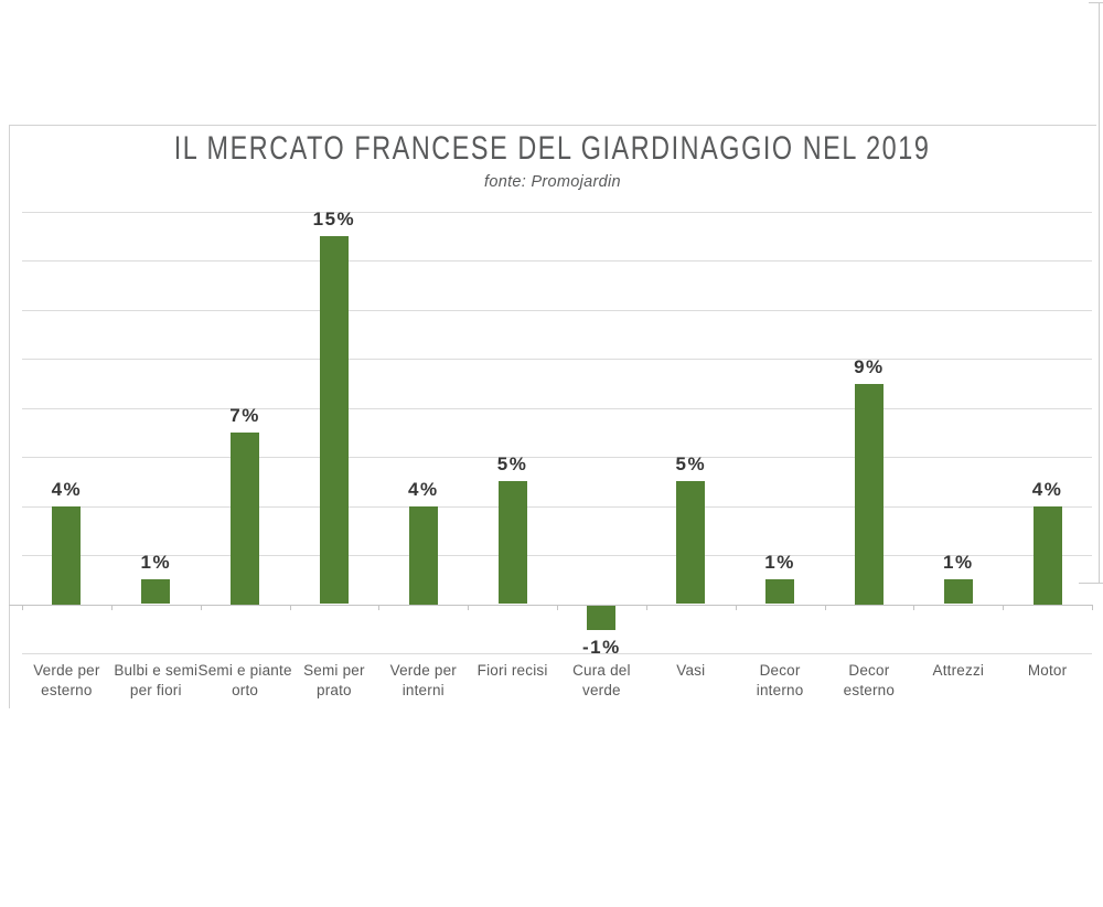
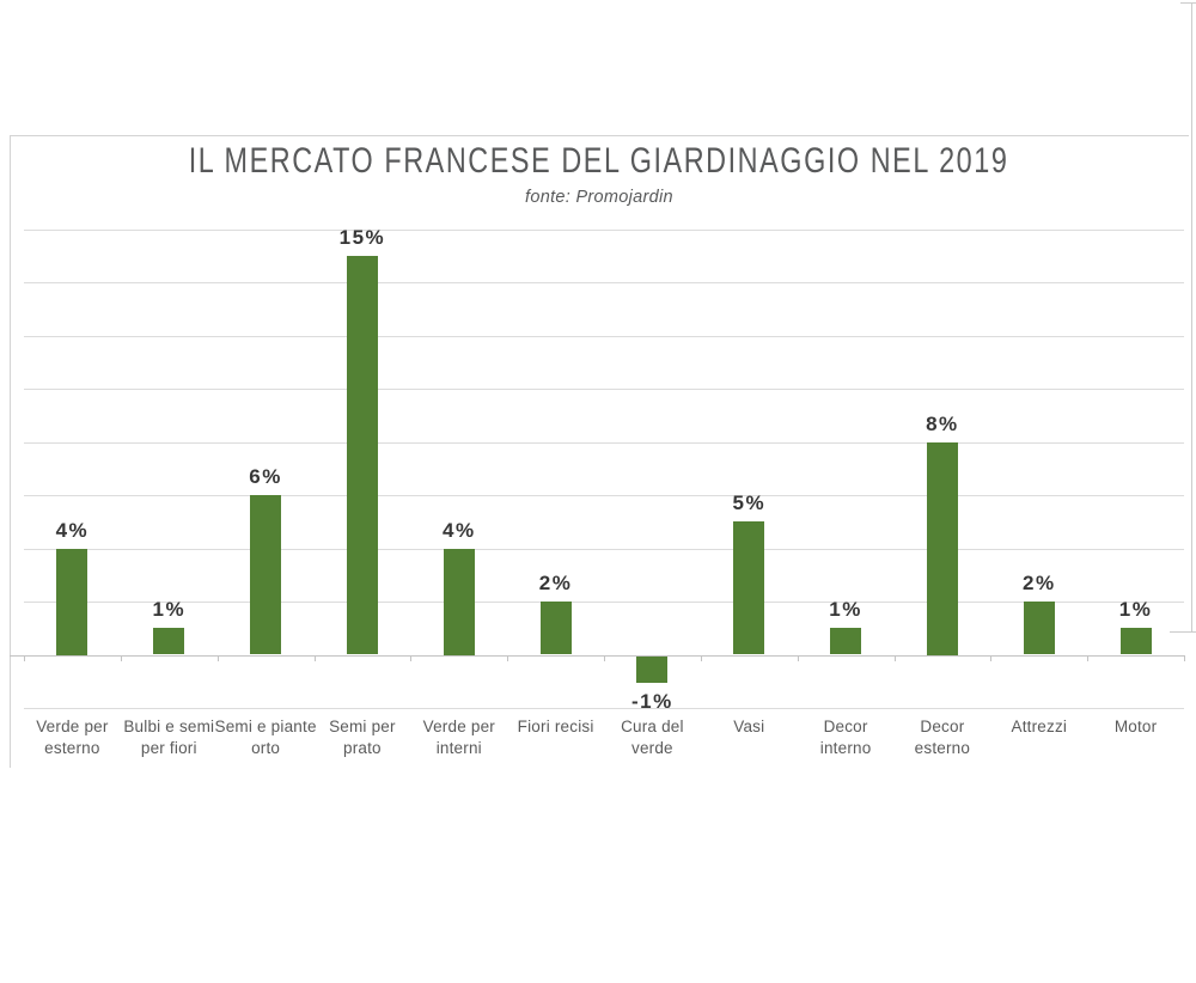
Semi e piante orto: 7% -> 6%
Fiori recisi: 5% -> 2%
Decor esterno: 9% -> 8%
Attrezzi: 1% -> 2%
Motor: 4% -> 1%
